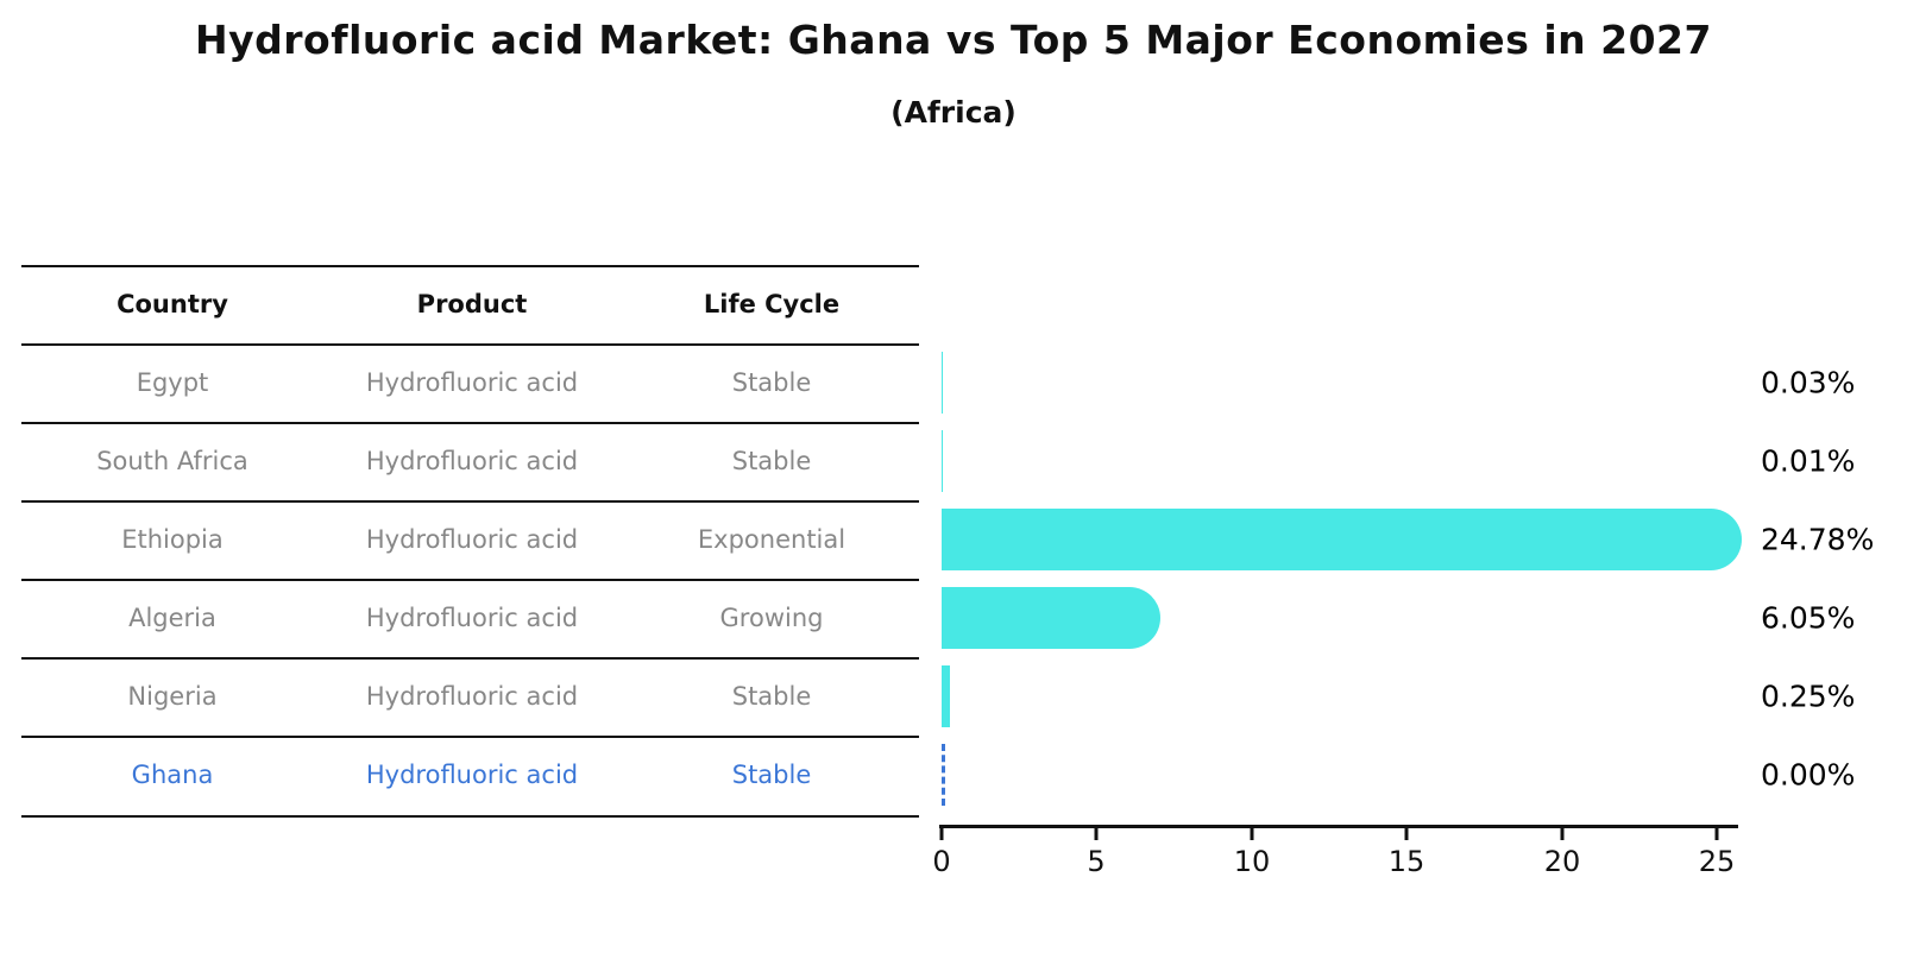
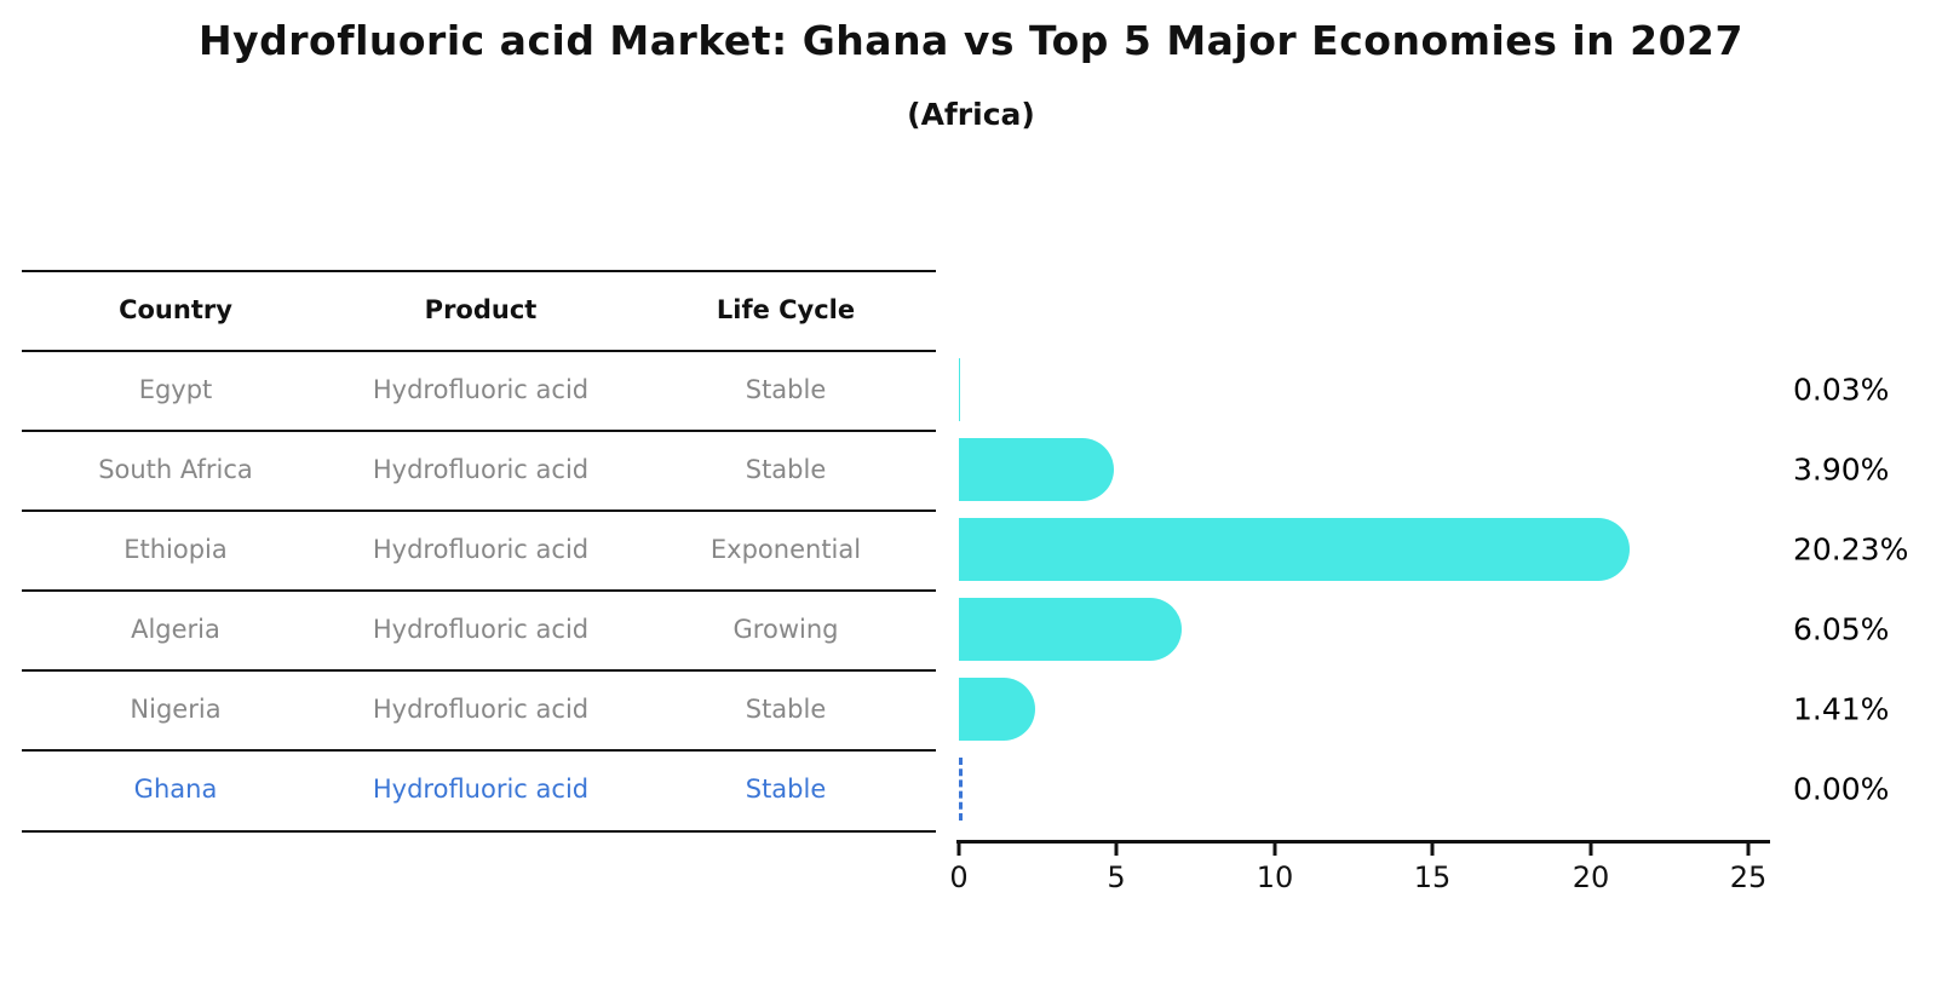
South Africa: 0.01% -> 3.90%
Ethiopia: 24.78% -> 20.23%
Nigeria: 0.25% -> 1.41%
